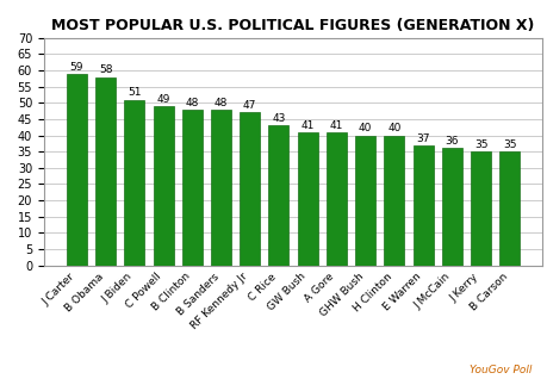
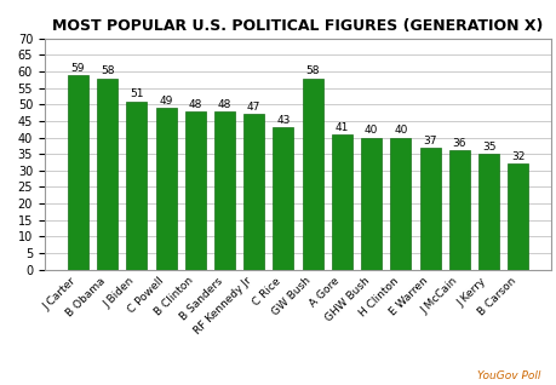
GW Bush: 41 -> 58
B Carson: 35 -> 32
